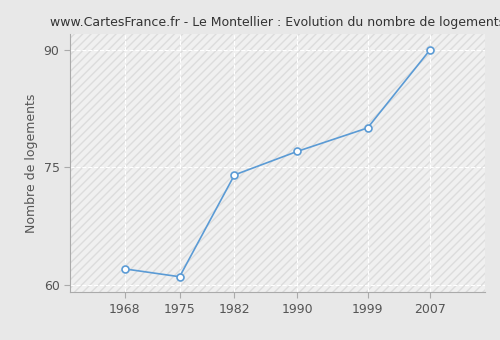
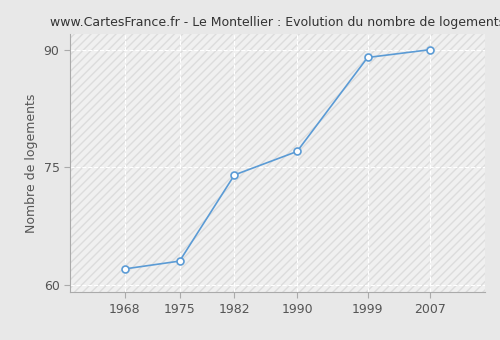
1975: 61 -> 63
1999: 80 -> 89
